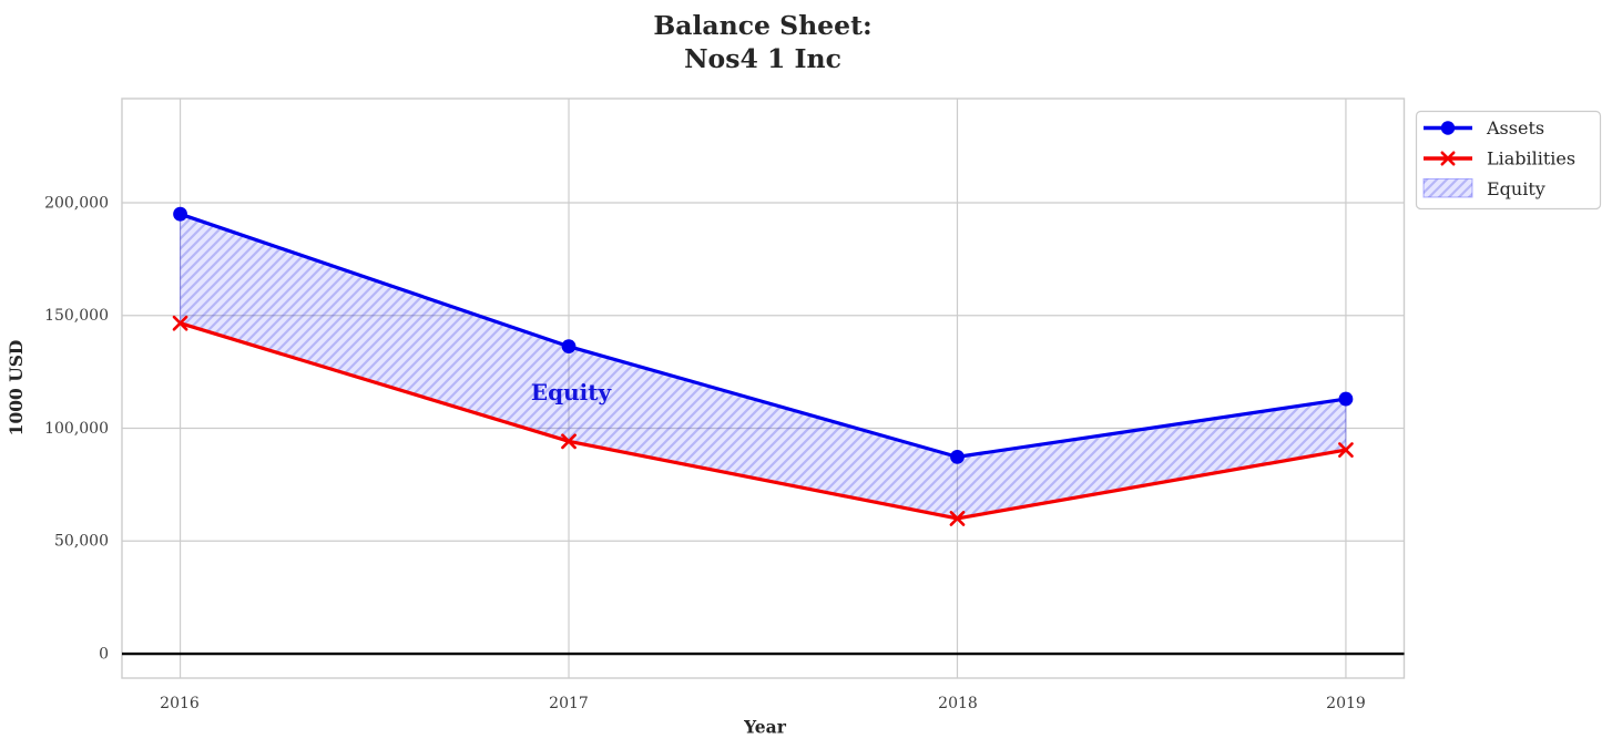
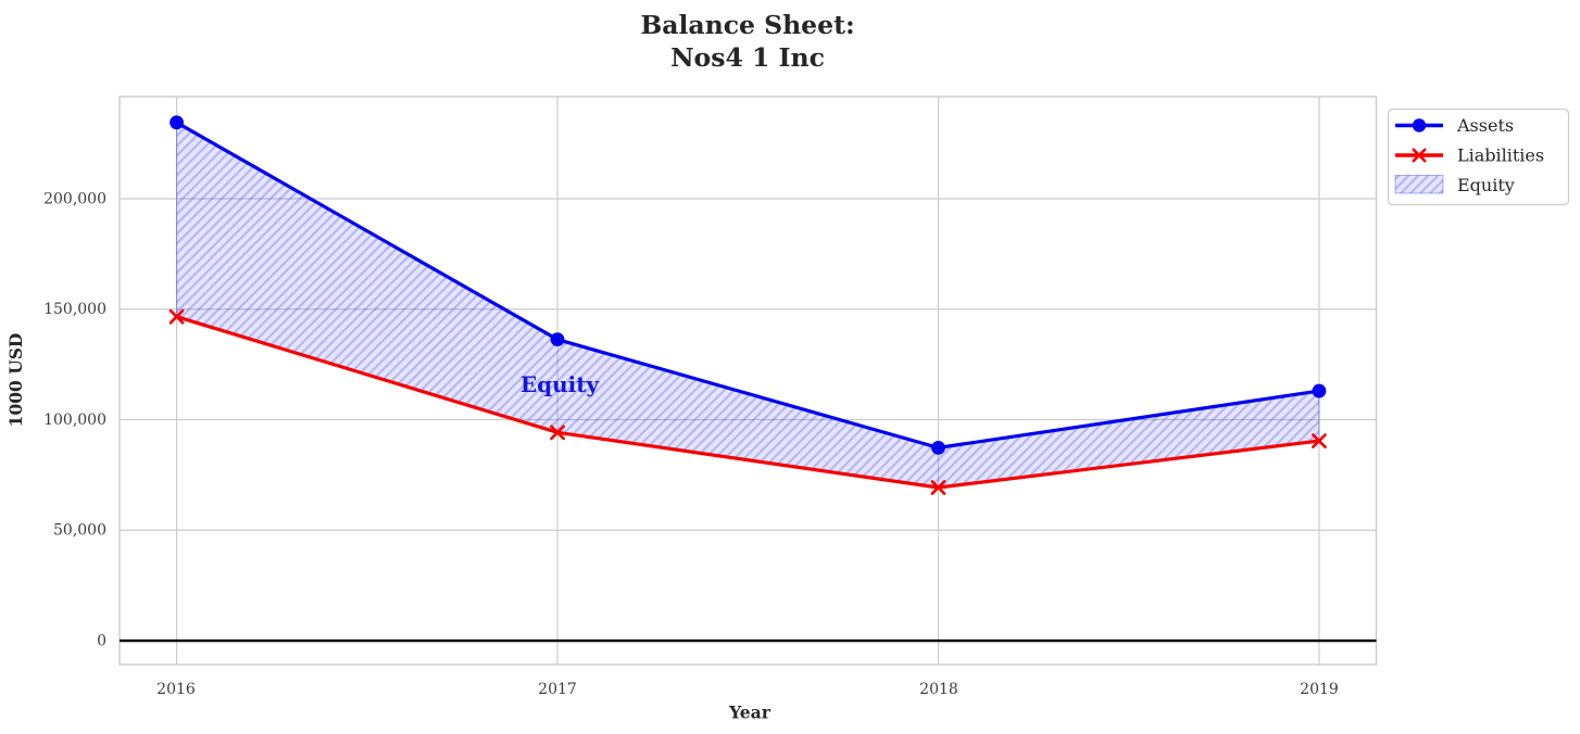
Assets/2016: 195000 -> 234000
Liabilities/2018: 60000 -> 69000
